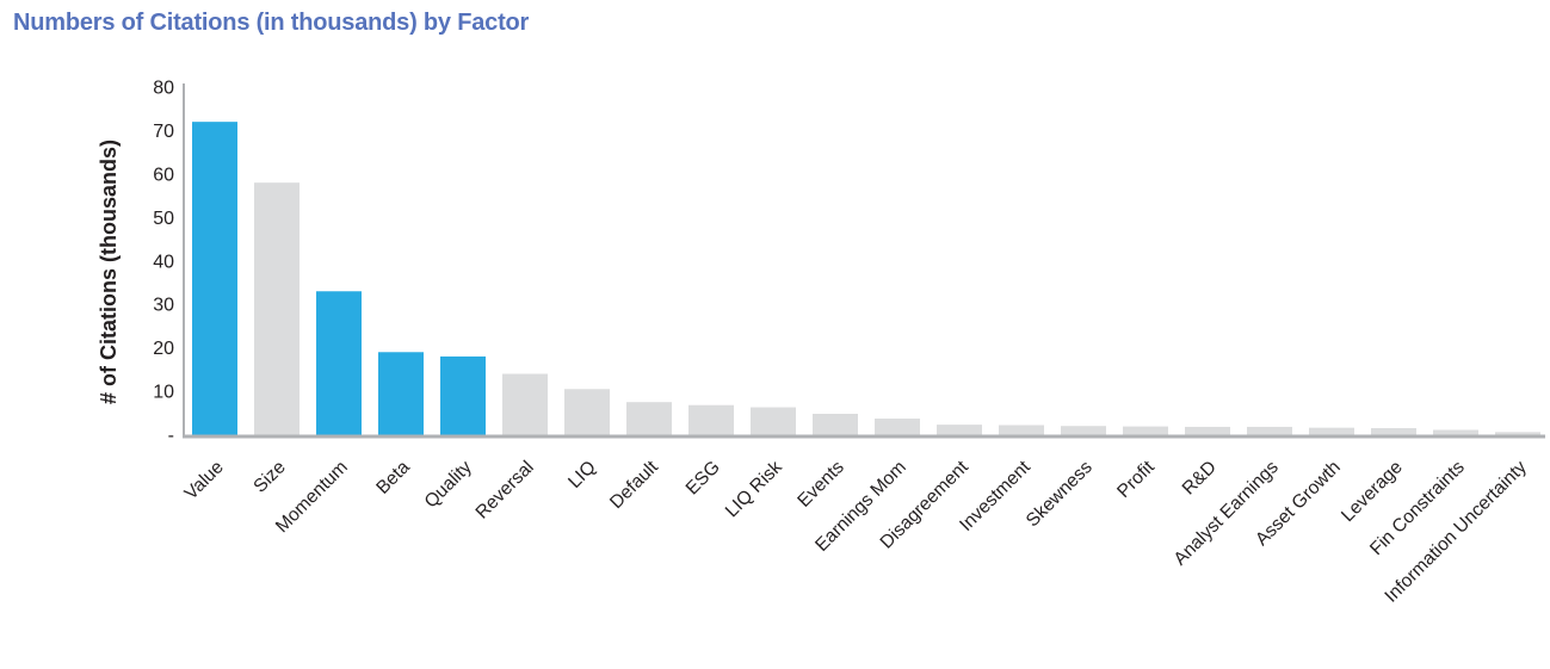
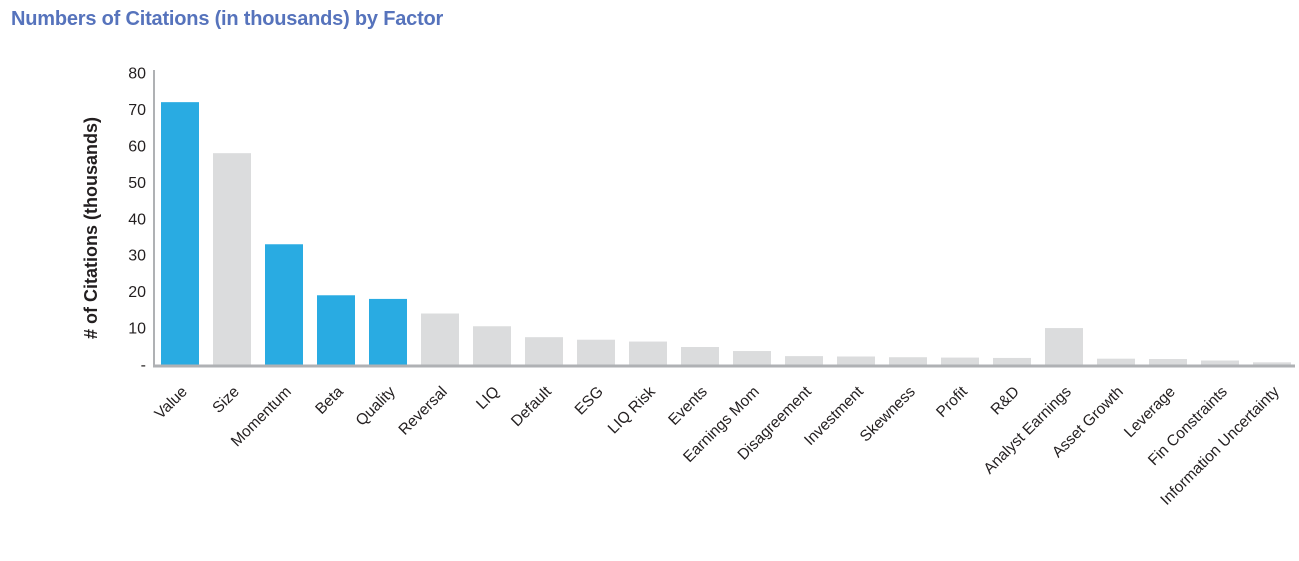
Analyst Earnings: 2 -> 10
